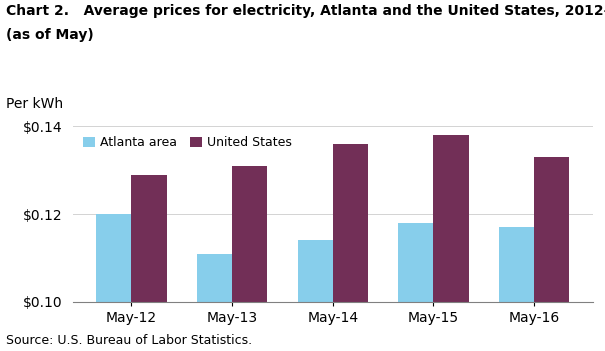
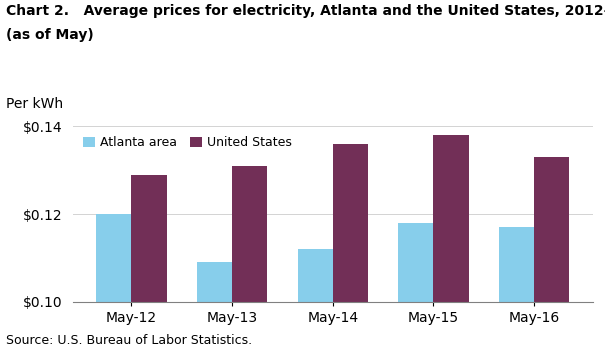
Atlanta area/May-13: $0.111 -> $0.109
Atlanta area/May-14: $0.114 -> $0.112
